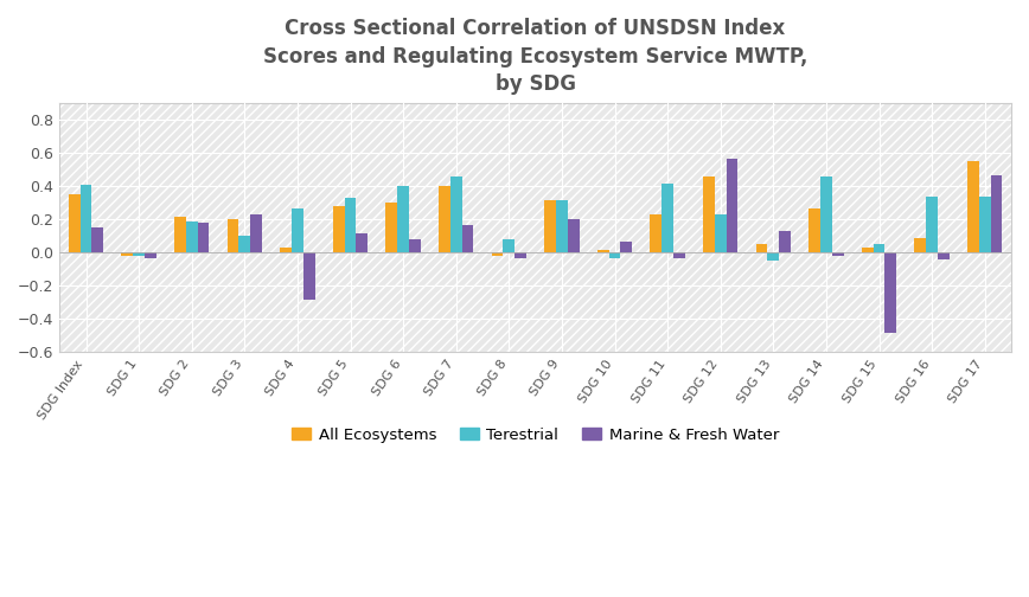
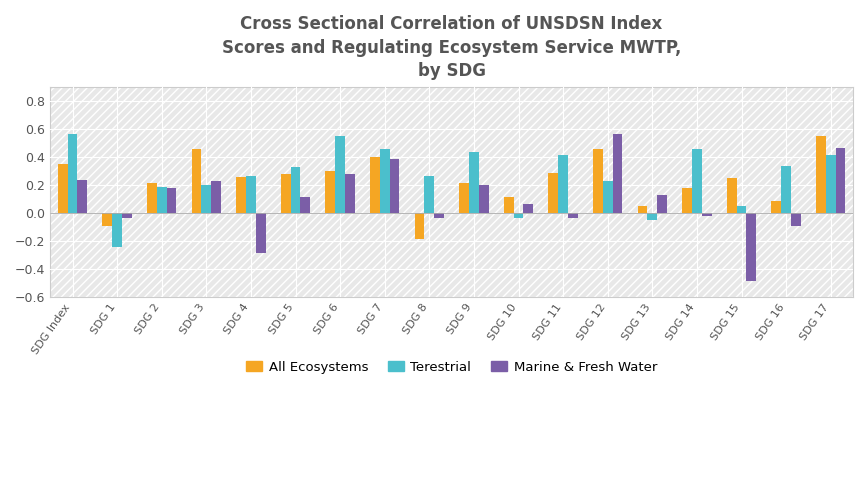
Terestrial/SDG Index: 0.41 -> 0.57
Marine & Fresh Water/SDG Index: 0.15 -> 0.24
All Ecosystems/SDG 1: -0.02 -> -0.09
Terestrial/SDG 1: -0.02 -> -0.24
All Ecosystems/SDG 3: 0.20 -> 0.46
Terestrial/SDG 3: 0.10 -> 0.20
All Ecosystems/SDG 4: 0.03 -> 0.26
Terestrial/SDG 6: 0.40 -> 0.55
Marine & Fresh Water/SDG 6: 0.08 -> 0.28
Marine & Fresh Water/SDG 7: 0.17 -> 0.39
All Ecosystems/SDG 8: -0.02 -> -0.18
Terestrial/SDG 8: 0.08 -> 0.27
All Ecosystems/SDG 9: 0.32 -> 0.22
Terestrial/SDG 9: 0.32 -> 0.44
All Ecosystems/SDG 10: 0.02 -> 0.12
All Ecosystems/SDG 11: 0.23 -> 0.29
All Ecosystems/SDG 14: 0.27 -> 0.18
All Ecosystems/SDG 15: 0.03 -> 0.25
Marine & Fresh Water/SDG 16: -0.04 -> -0.09
Terestrial/SDG 17: 0.34 -> 0.42
